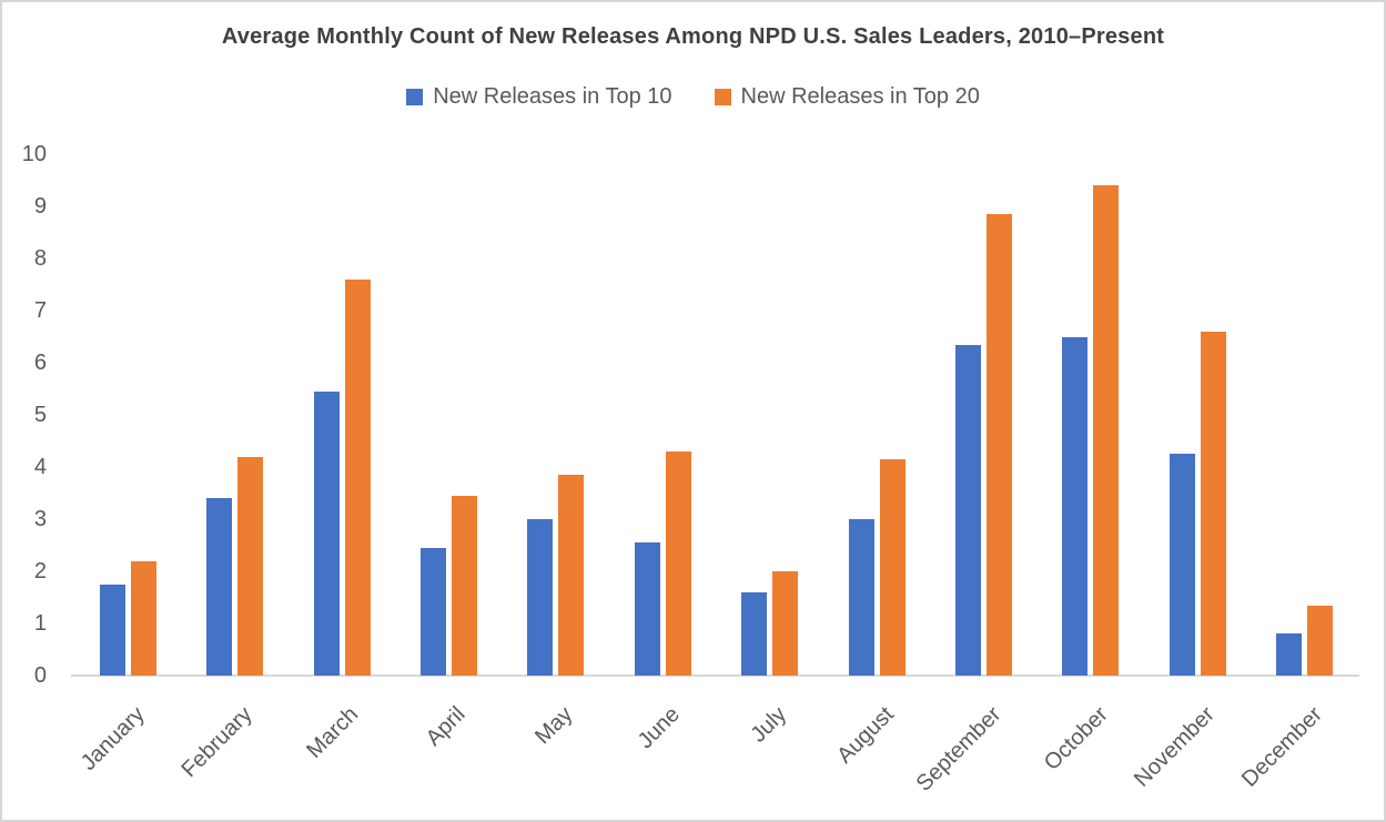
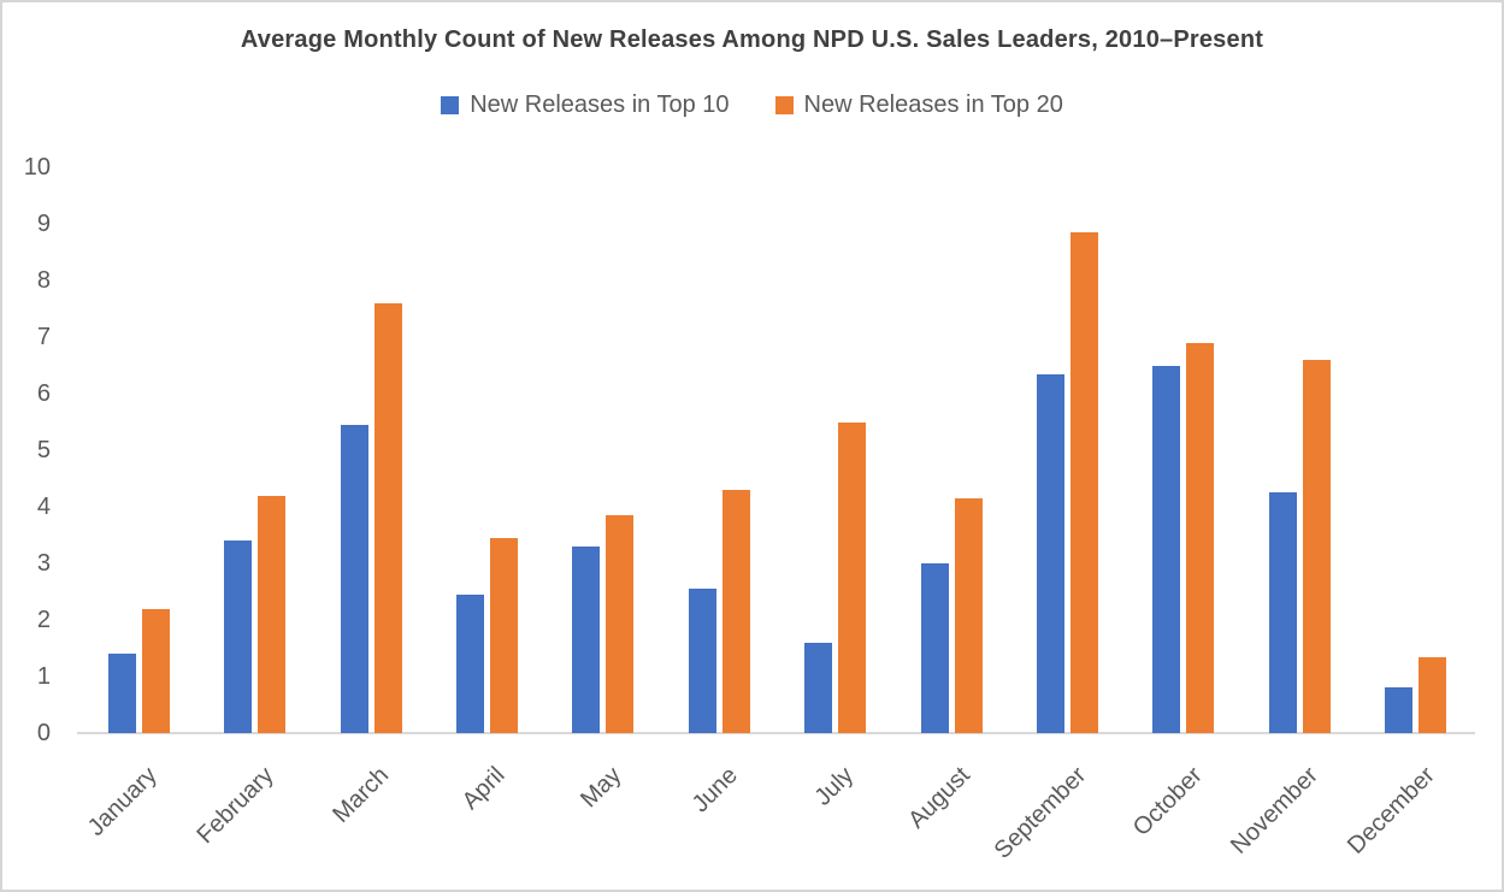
New Releases in Top 10/January: 1.8 -> 1.4
New Releases in Top 10/May: 3.0 -> 3.3
New Releases in Top 20/July: 2.0 -> 5.5
New Releases in Top 20/October: 9.4 -> 6.9
